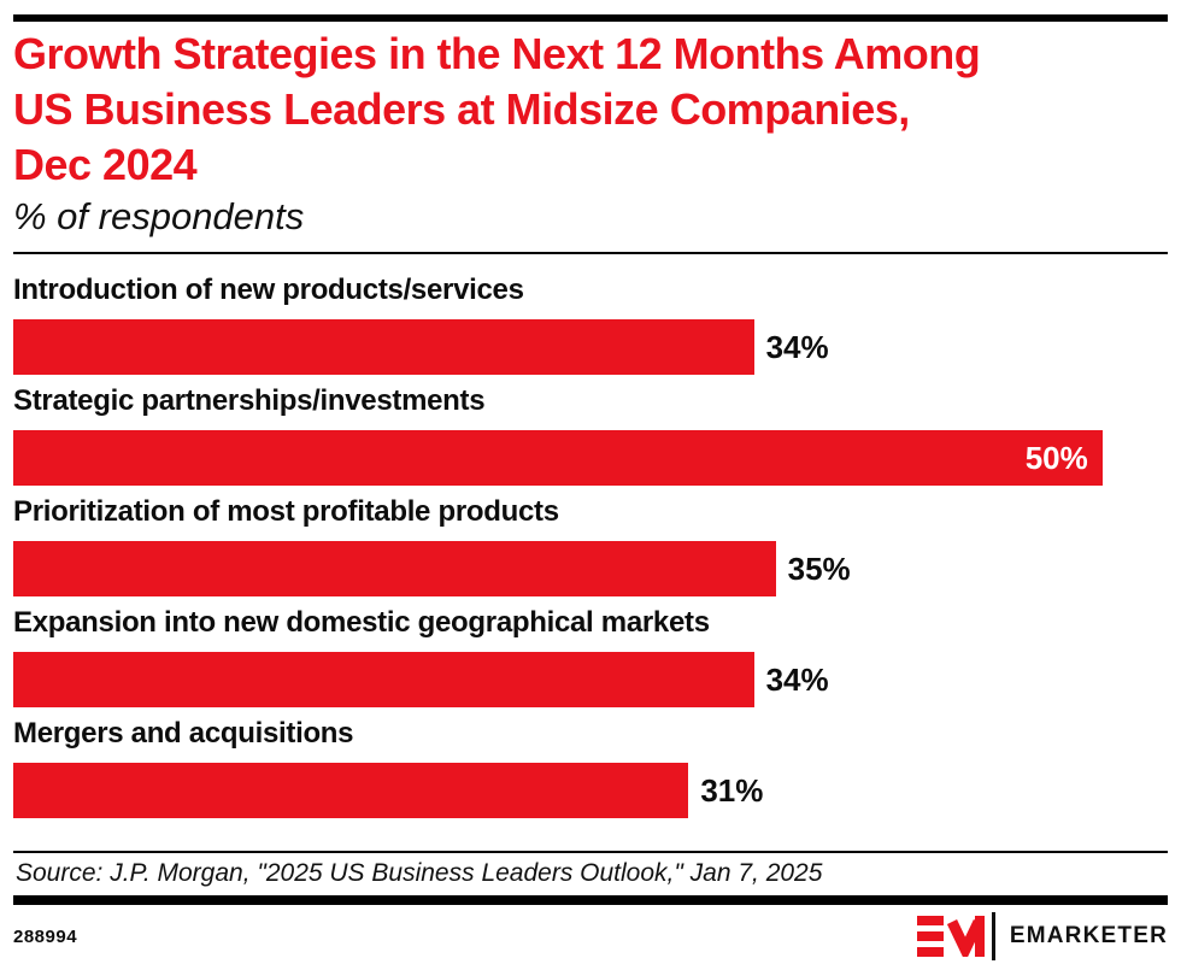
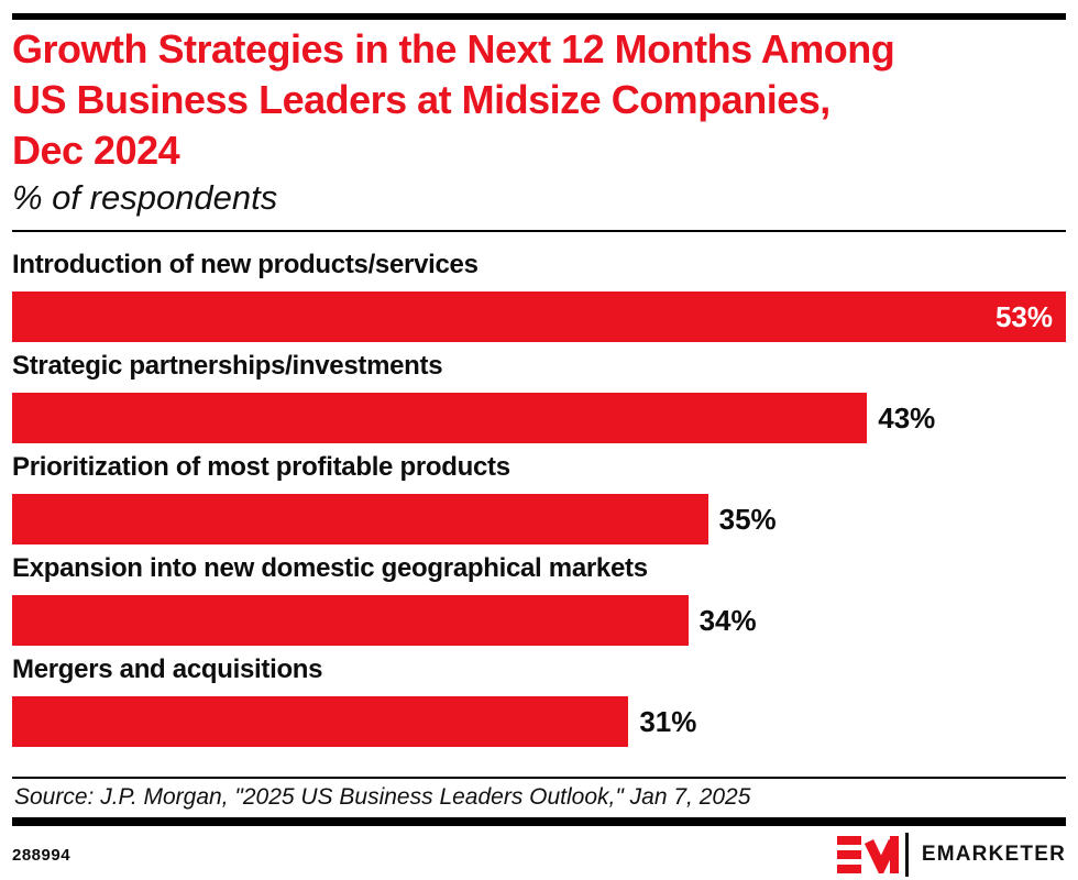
Introduction of new products/services: 34% -> 53%
Strategic partnerships/investments: 50% -> 43%
